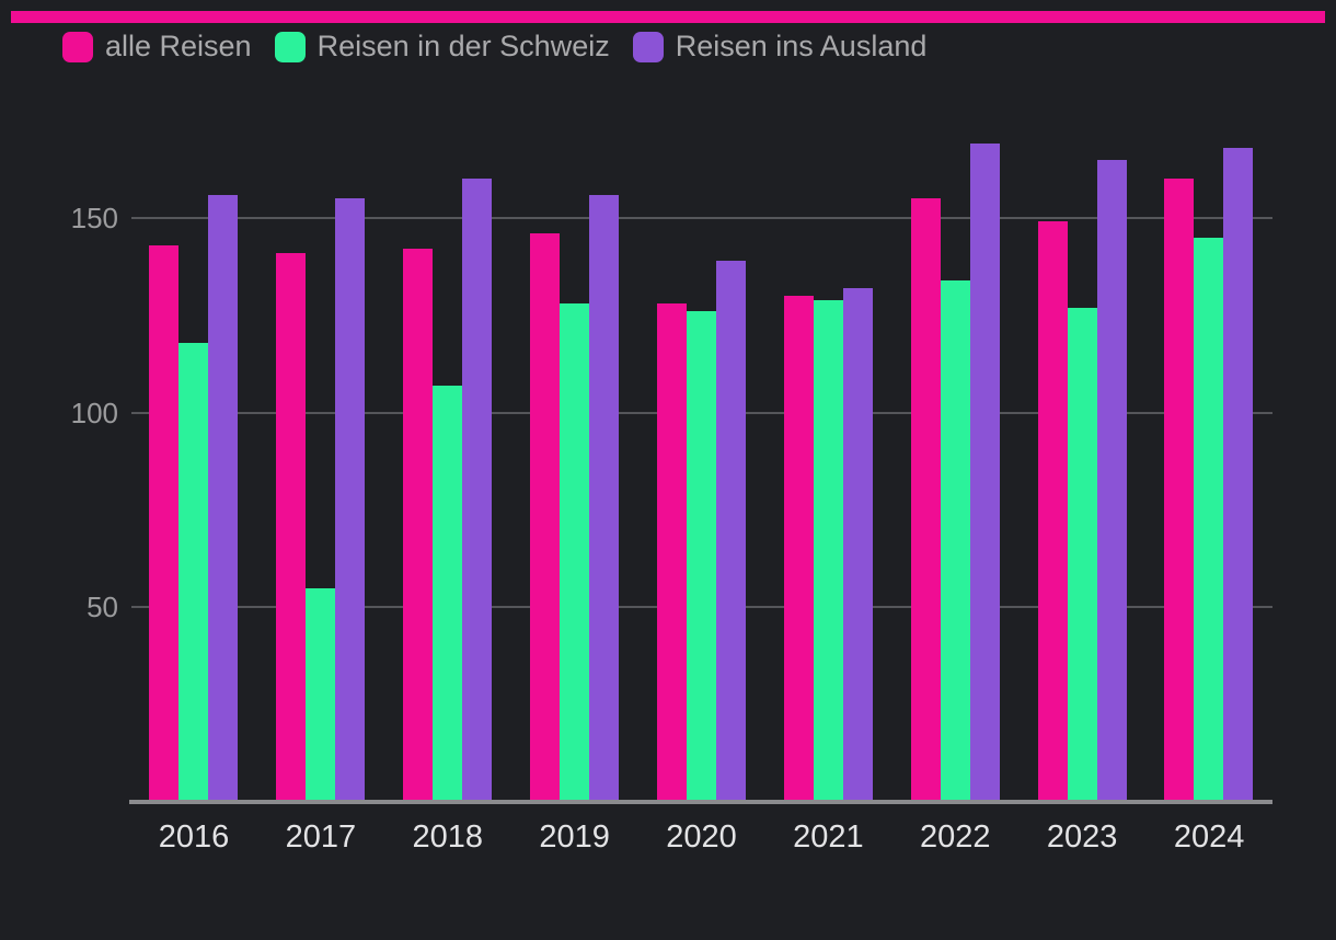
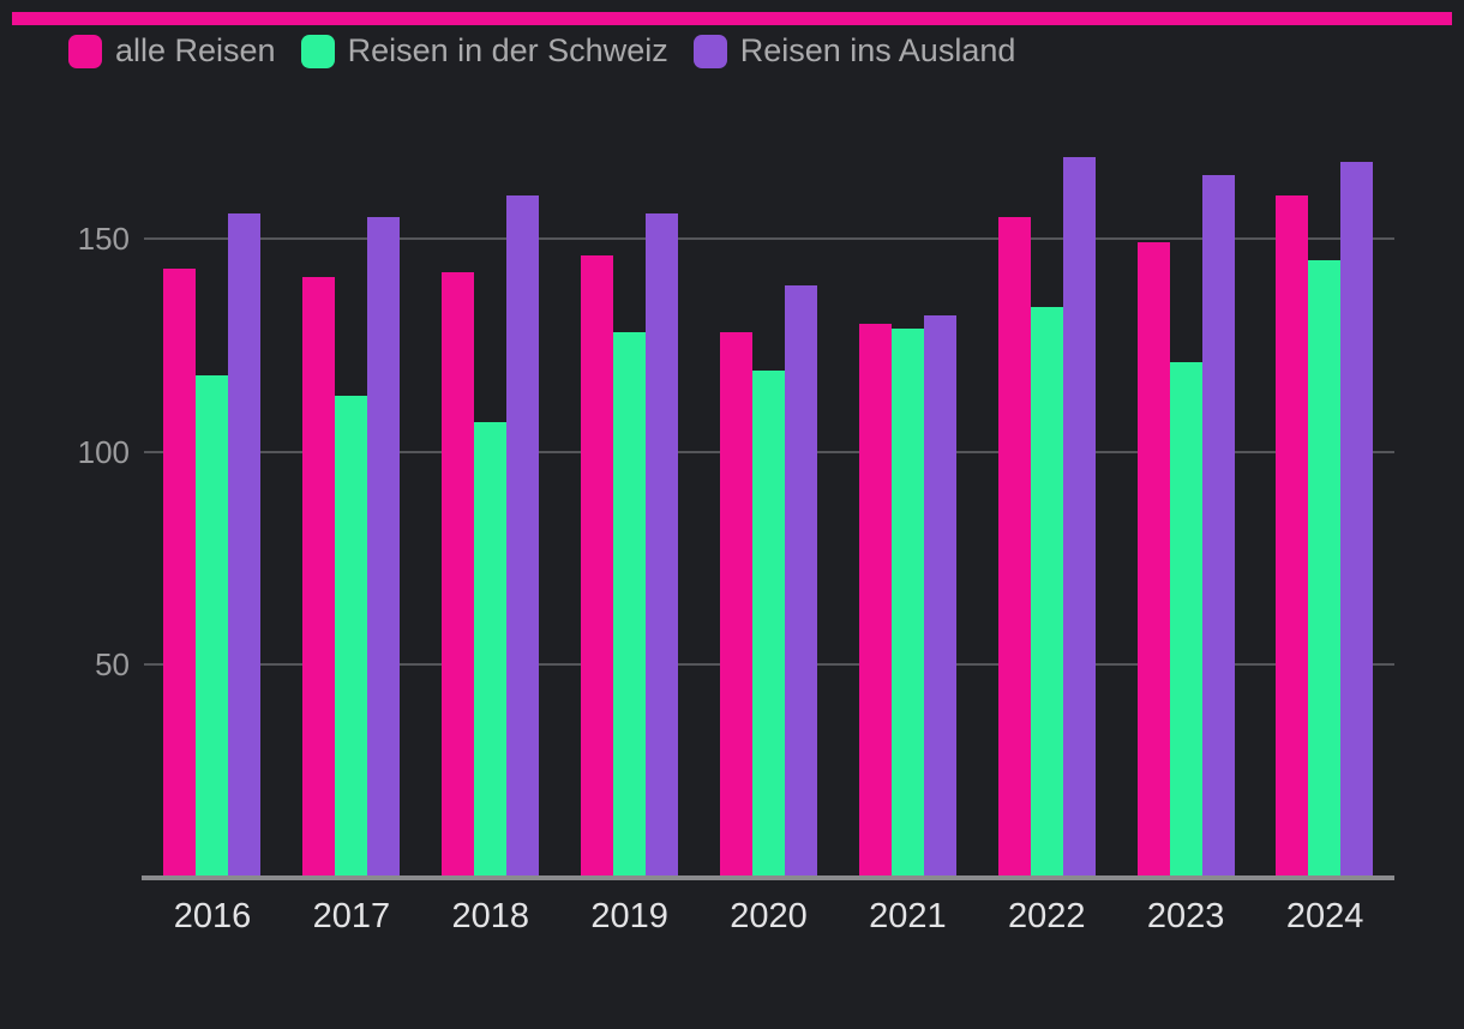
Reisen in der Schweiz/2017: 55 -> 113
Reisen in der Schweiz/2020: 126 -> 119
Reisen in der Schweiz/2023: 127 -> 121
